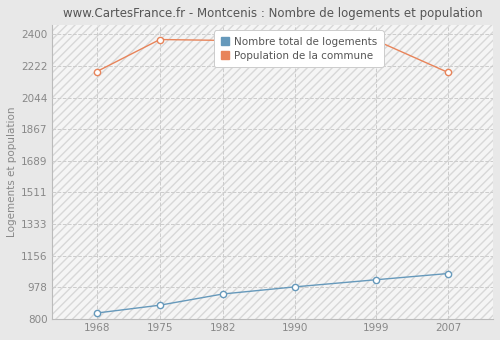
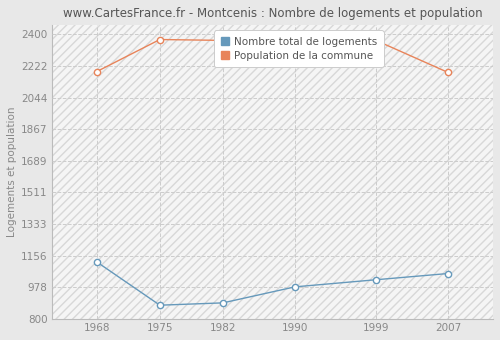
Nombre total de logements/1968: 830 -> 1120
Nombre total de logements/1982: 940 -> 890
